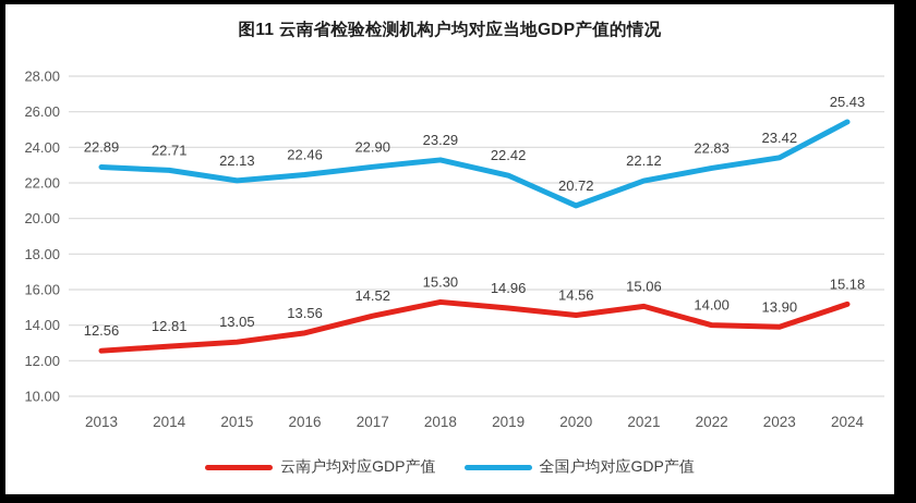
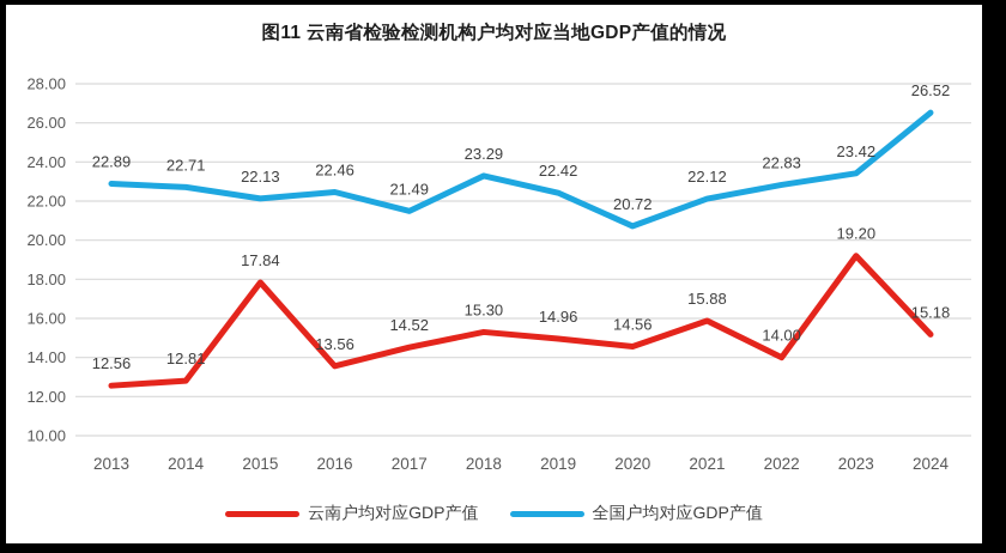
云南户均对应GDP产值/2015: 13.05 -> 17.84
全国户均对应GDP产值/2017: 22.90 -> 21.49
云南户均对应GDP产值/2021: 15.06 -> 15.88
云南户均对应GDP产值/2023: 13.90 -> 19.20
全国户均对应GDP产值/2024: 25.43 -> 26.52
